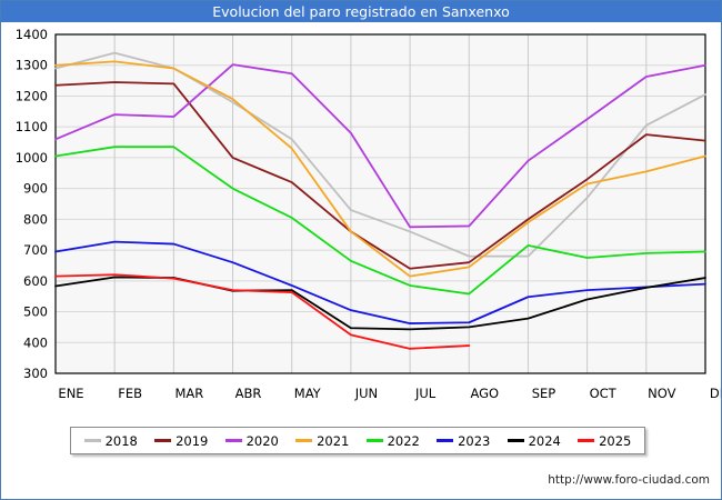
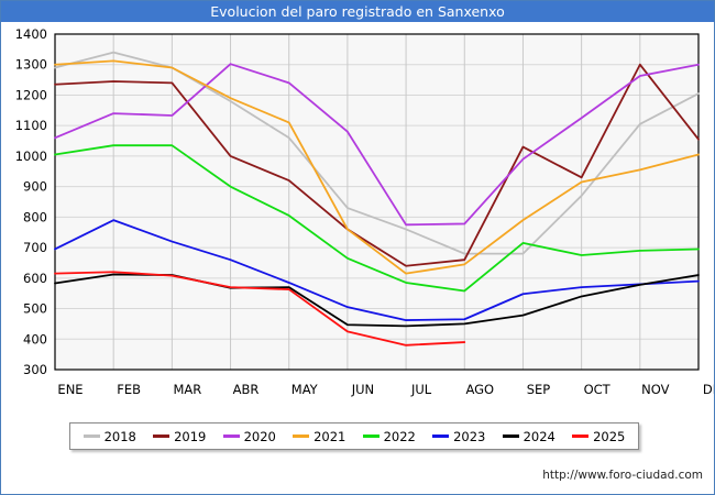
2023/FEB: 730 -> 790
2020/MAY: 1270 -> 1240
2021/MAY: 1030 -> 1110
2019/SEP: 800 -> 1030
2019/NOV: 1080 -> 1300
